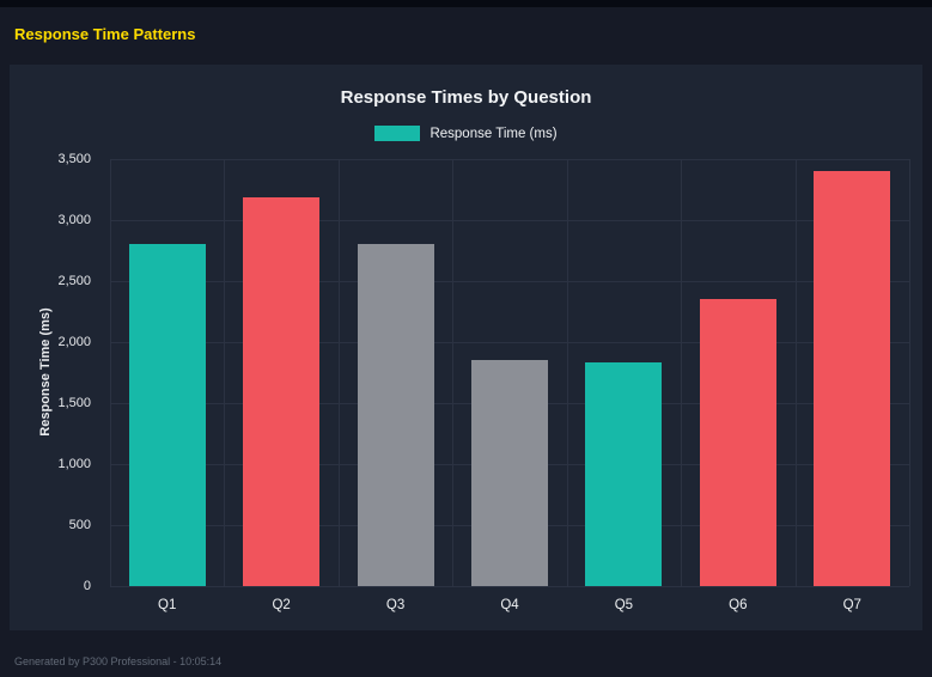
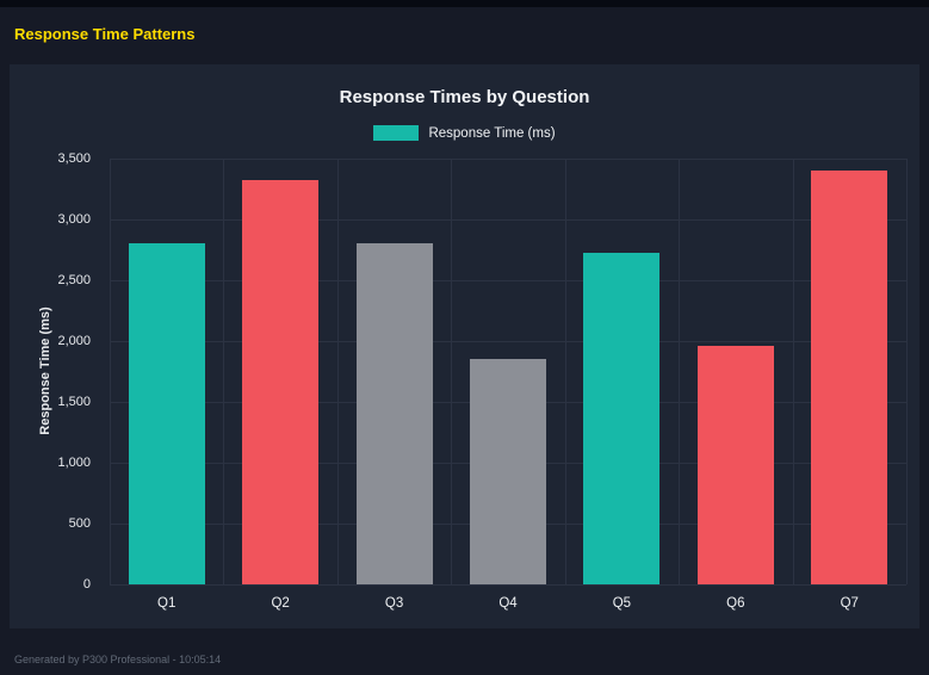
Q2: 3190 -> 3320
Q5: 1830 -> 2730
Q6: 2350 -> 1960
